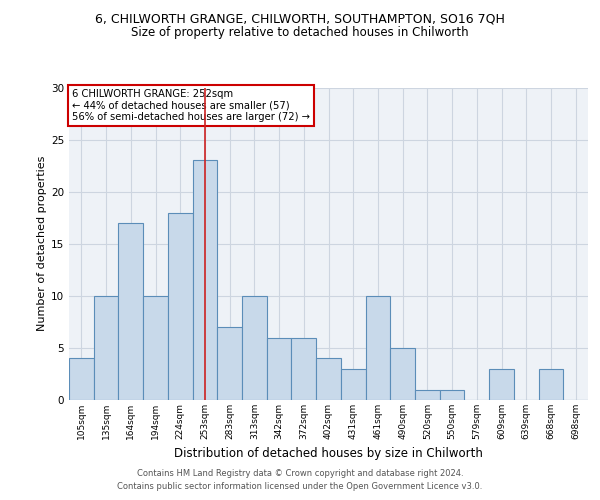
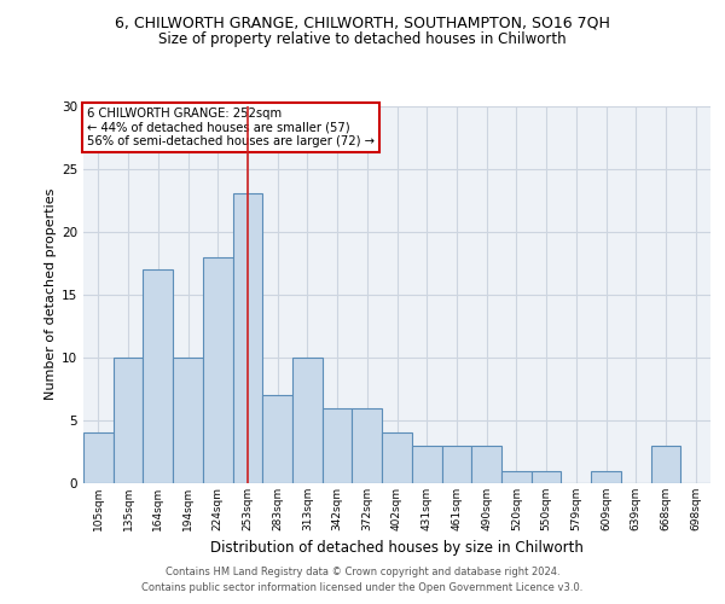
461sqm: 10 -> 3
490sqm: 5 -> 3
609sqm: 3 -> 1
